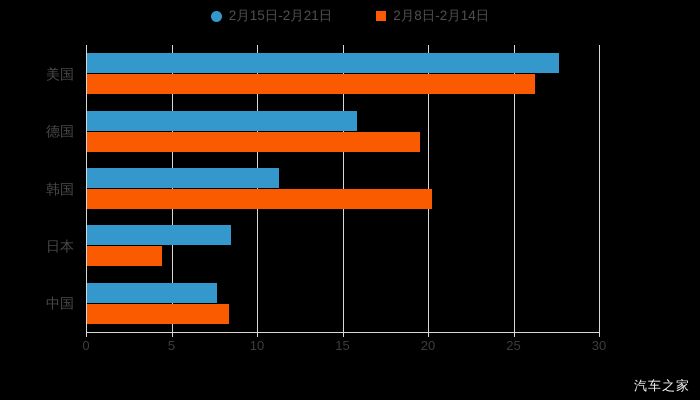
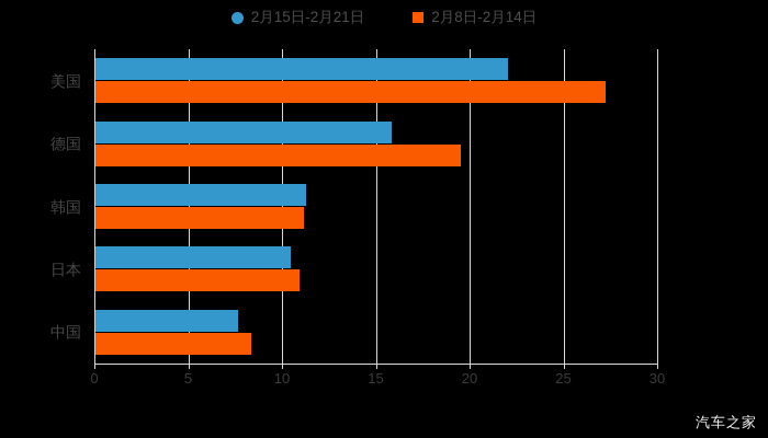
2月15日-2月21日/美国: 27.6 -> 22.0
2月8日-2月14日/美国: 26.2 -> 27.2
2月8日-2月14日/韩国: 20.2 -> 11.1
2月15日-2月21日/日本: 8.4 -> 10.4
2月8日-2月14日/日本: 4.4 -> 10.9
